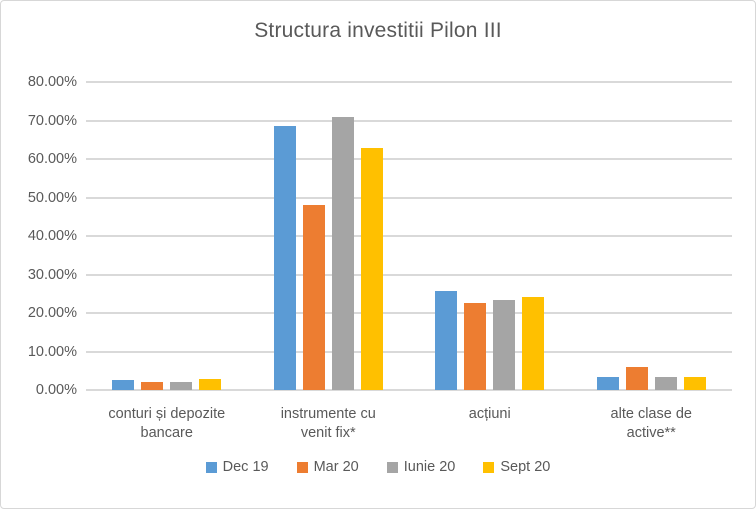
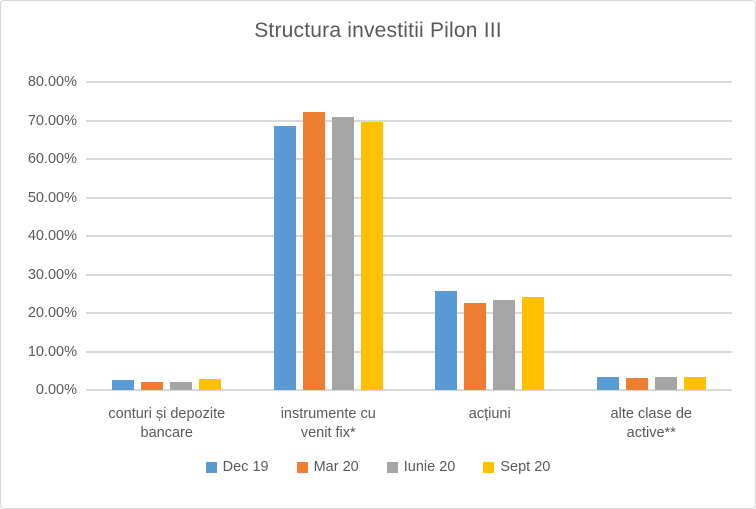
Mar 20/instrumente cu venit fix*: 48% -> 72%
Sept 20/instrumente cu venit fix*: 63% -> 70%
Mar 20/alte clase de active**: 6% -> 3%
